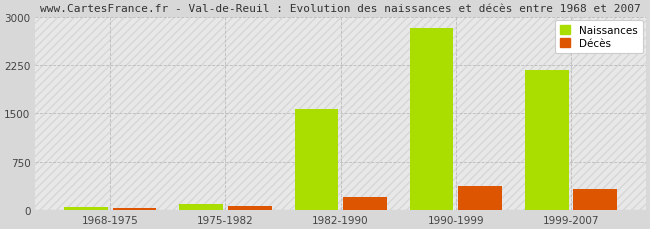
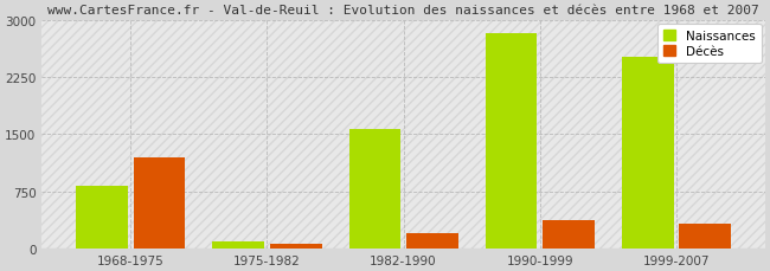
Naissances/1968-1975: 50 -> 820
Décès/1968-1975: 30 -> 1200
Naissances/1999-2007: 2180 -> 2520
